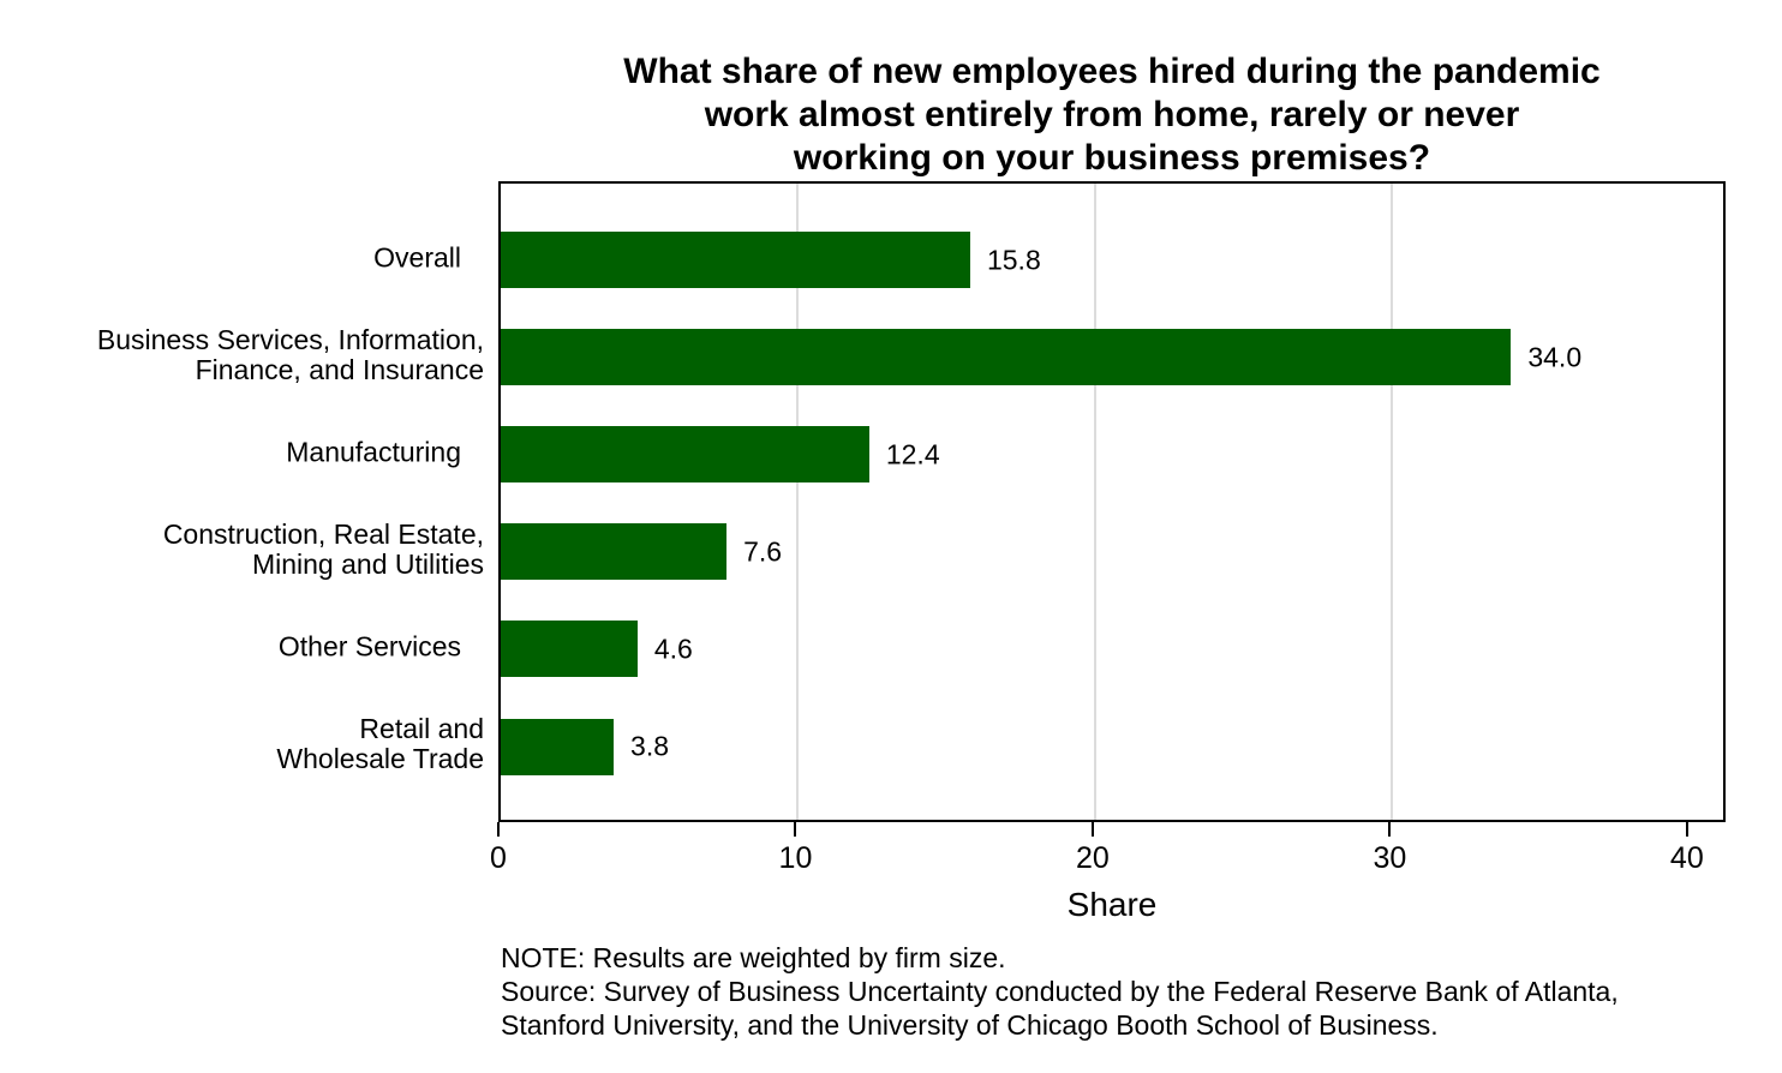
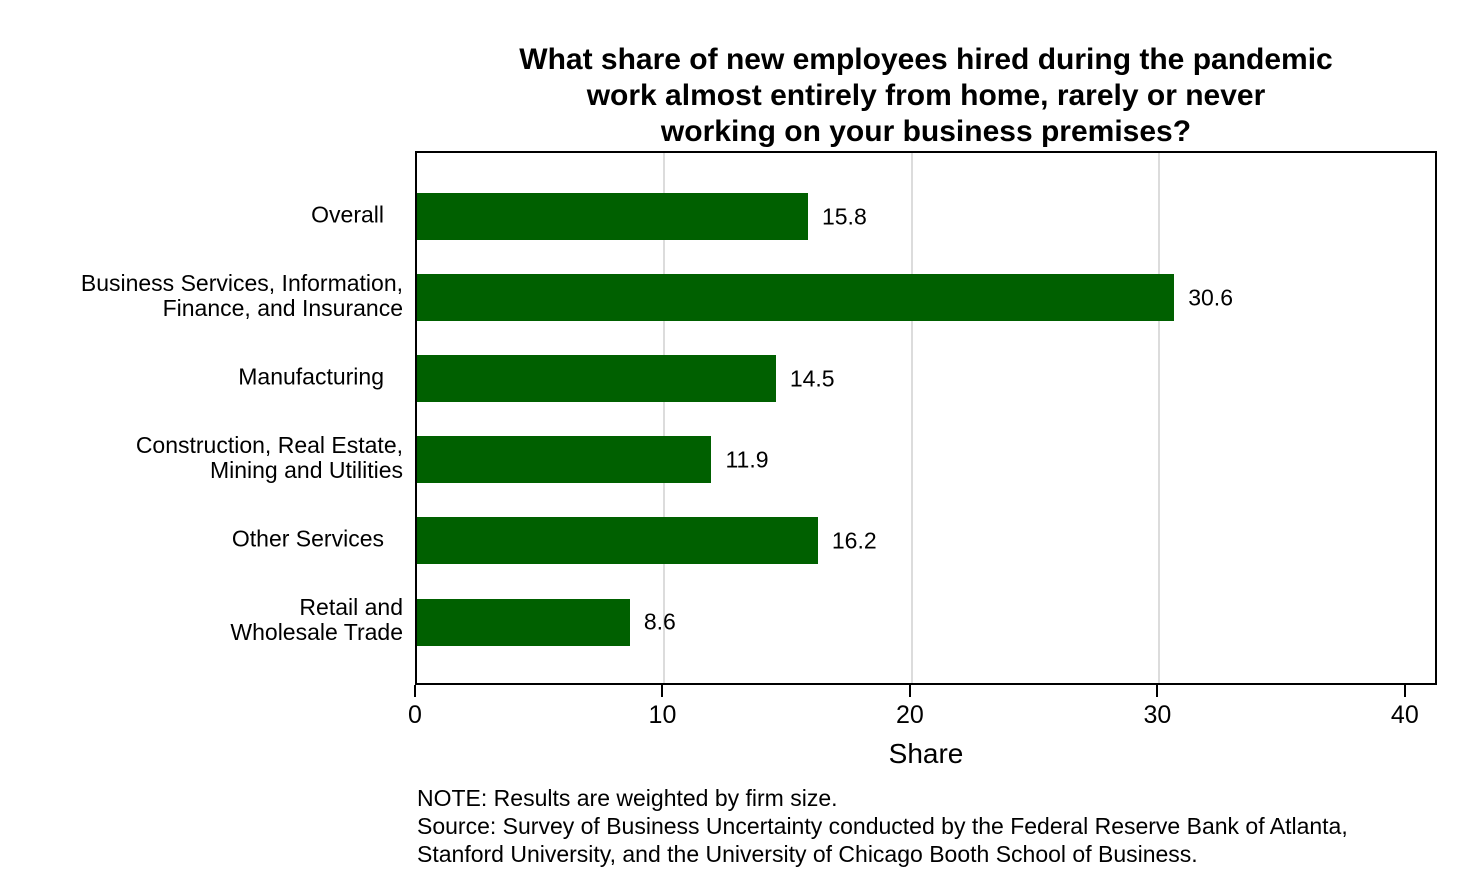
Business Services, Information, Finance, and Insurance: 34.0 -> 30.6
Manufacturing: 12.4 -> 14.5
Construction, Real Estate, Mining and Utilities: 7.6 -> 11.9
Other Services: 4.6 -> 16.2
Retail and Wholesale Trade: 3.8 -> 8.6
